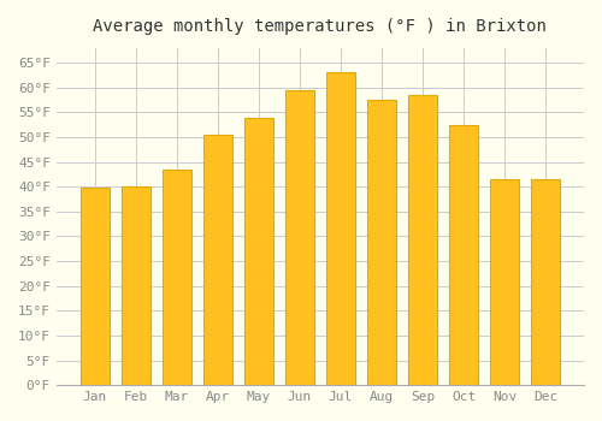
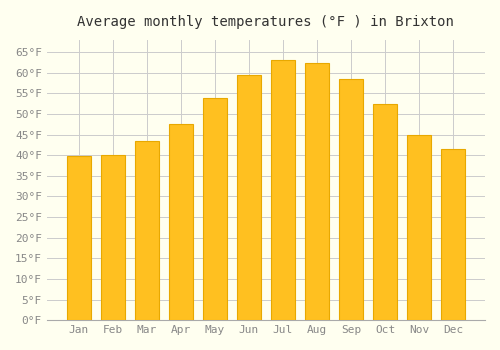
Apr: 50.5°F -> 47.5°F
Aug: 57.5°F -> 62.5°F
Nov: 41.5°F -> 45.0°F
